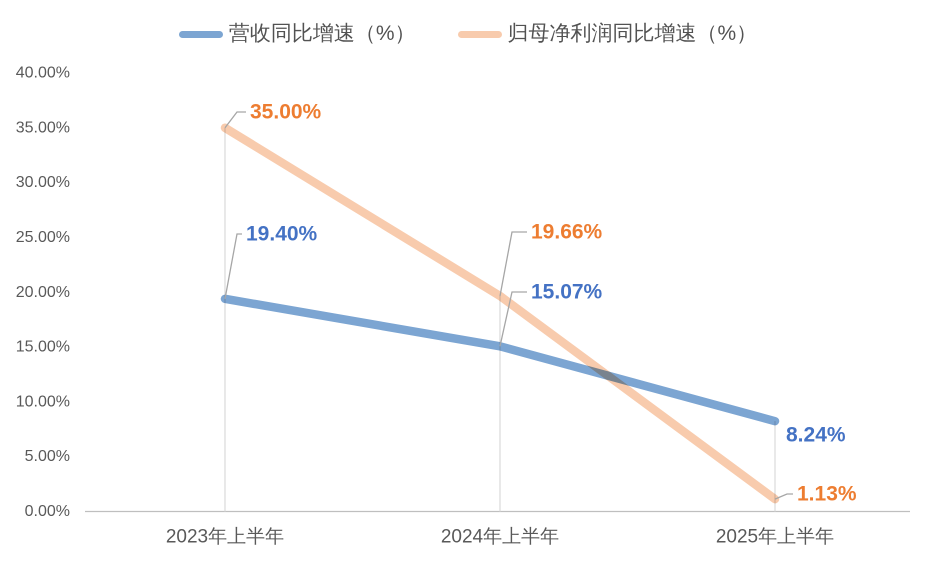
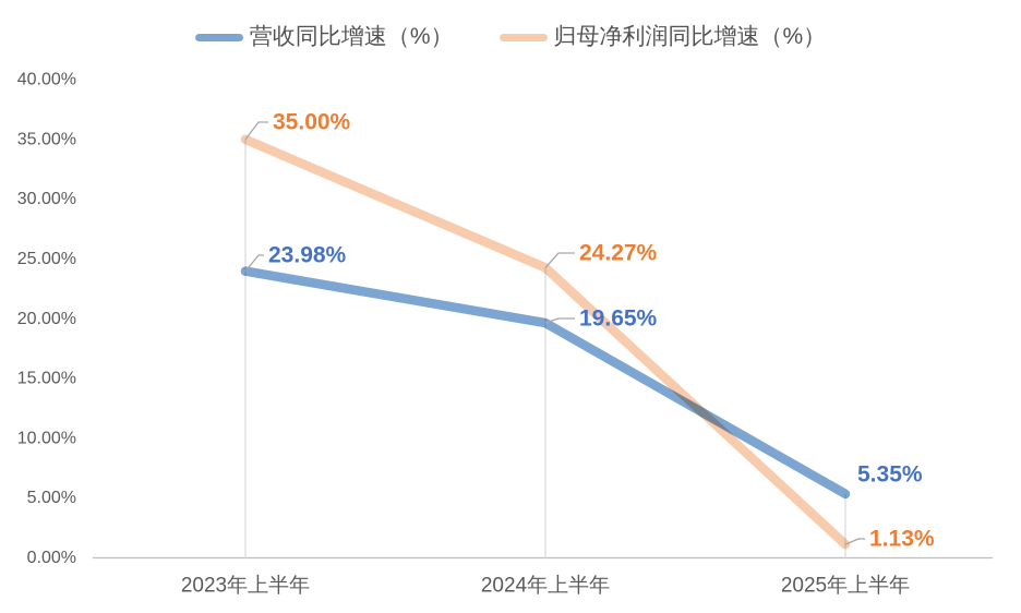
营收同比增速（%）/2023年上半年: 19.40% -> 23.98%
营收同比增速（%）/2024年上半年: 15.07% -> 19.65%
归母净利润同比增速（%）/2024年上半年: 19.66% -> 24.27%
营收同比增速（%）/2025年上半年: 8.24% -> 5.35%
